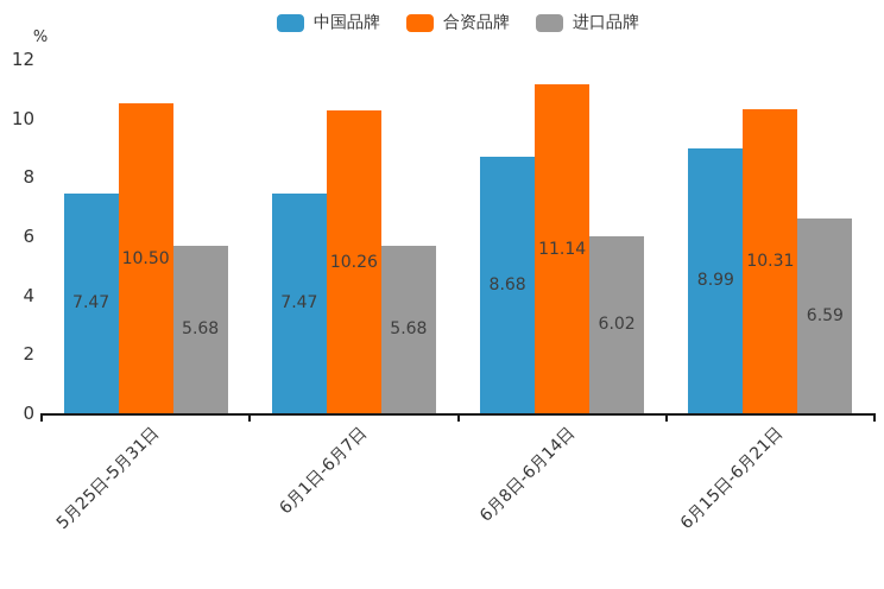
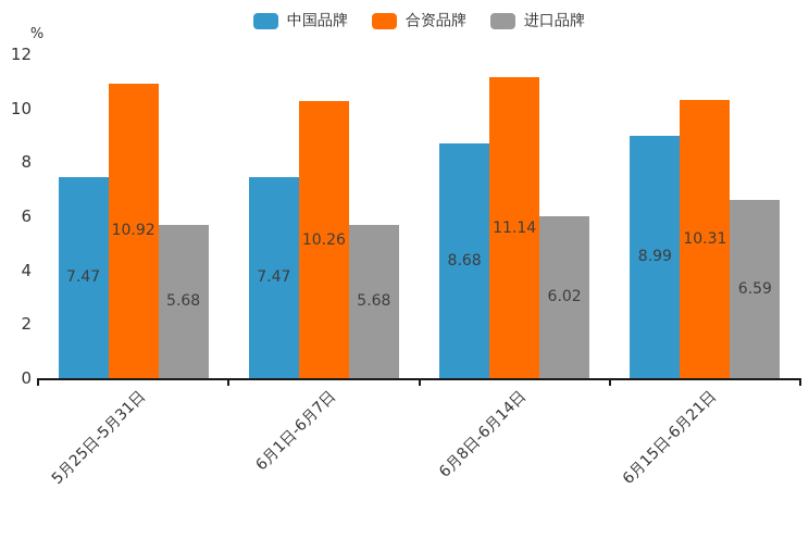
合资品牌/5月25日-5月31日: 10.50 -> 10.92
